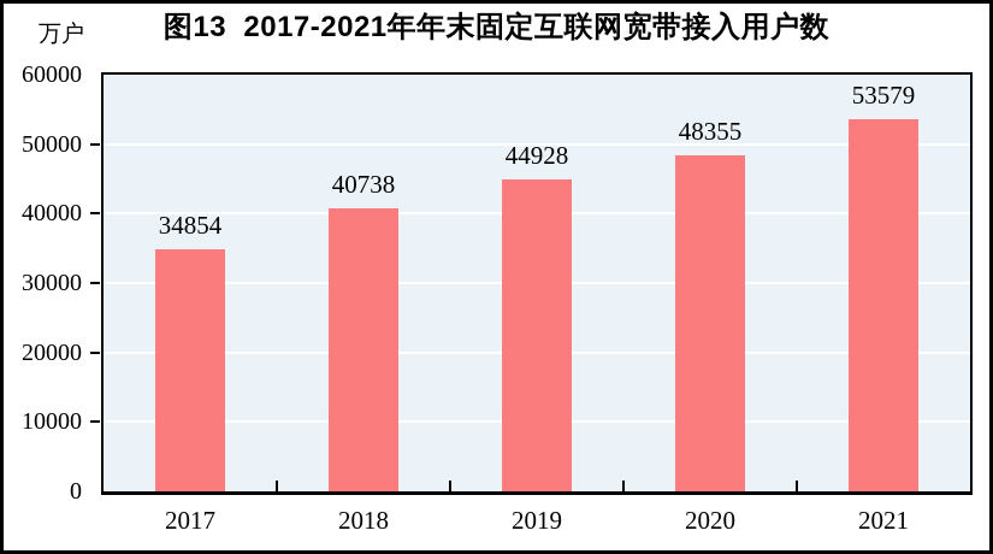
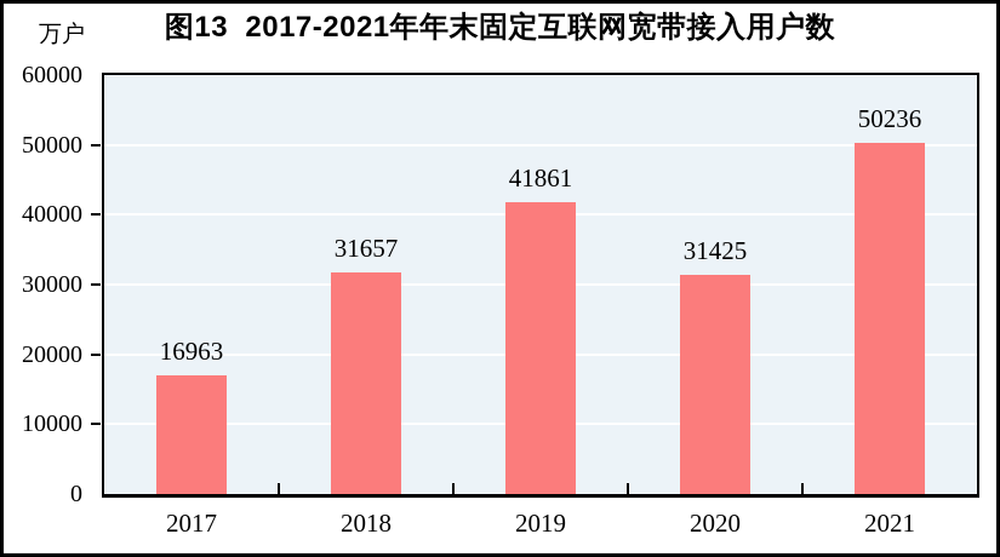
2017: 34854 -> 16963
2018: 40738 -> 31657
2019: 44928 -> 41861
2020: 48355 -> 31425
2021: 53579 -> 50236
